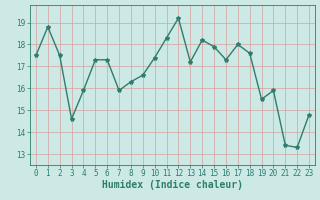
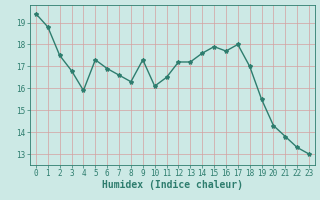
0: 17.5 -> 19.4
3: 14.6 -> 16.8
6: 17.3 -> 16.9
7: 15.9 -> 16.6
9: 16.6 -> 17.3
10: 17.4 -> 16.1
11: 18.3 -> 16.5
12: 19.2 -> 17.2
14: 18.2 -> 17.6
16: 17.3 -> 17.7
18: 17.6 -> 17.0
20: 15.9 -> 14.3
21: 13.4 -> 13.8
23: 14.8 -> 13.0
